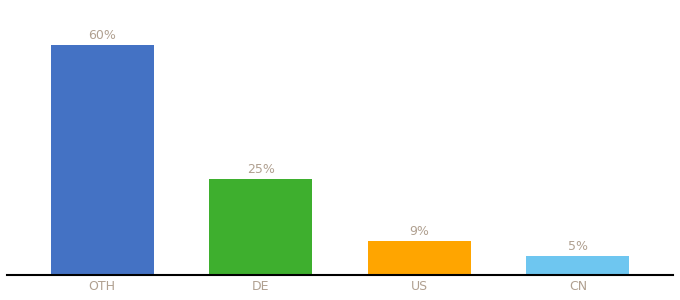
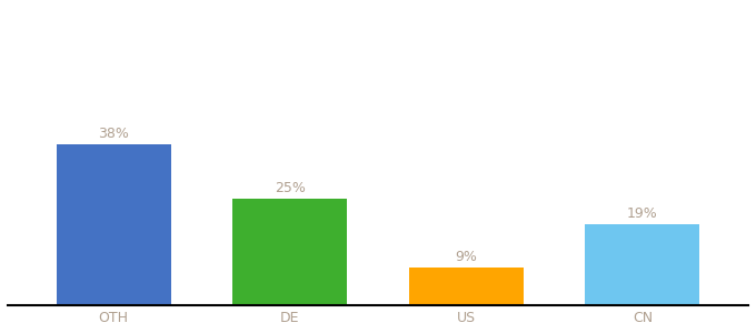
OTH: 60% -> 38%
CN: 5% -> 19%
